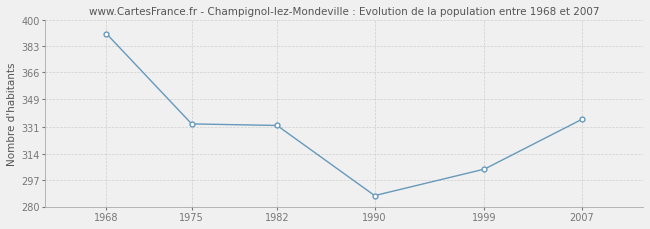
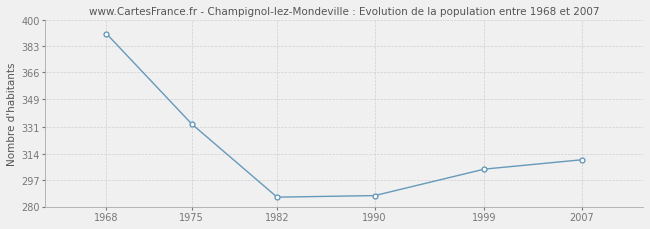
1982: 332 -> 286
2007: 336 -> 310
